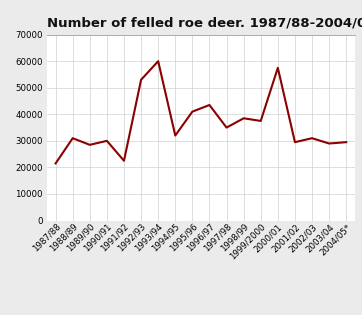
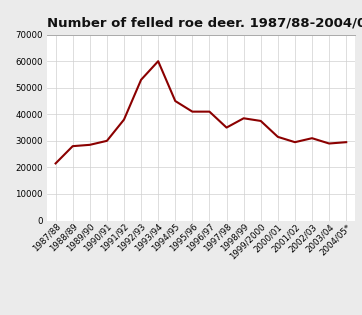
1988/89: 31000 -> 28000
1991/92: 22500 -> 38000
1994/95: 32000 -> 45000
1996/97: 43500 -> 41000
2000/01: 57500 -> 31500
